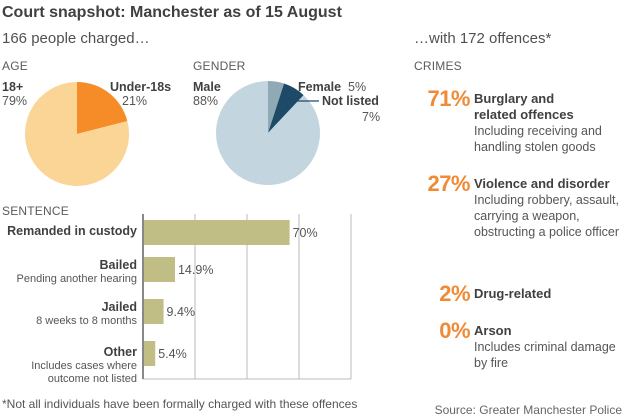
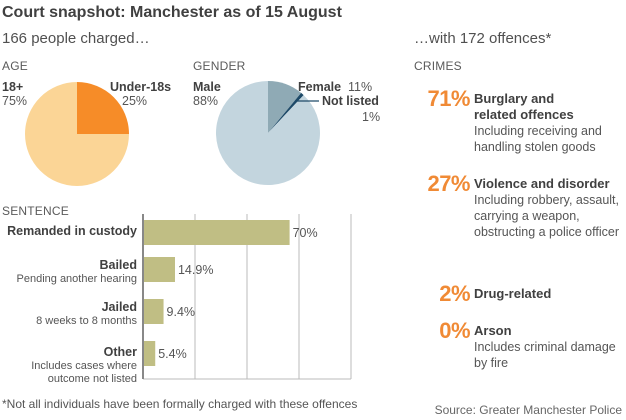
AGE/Under-18s: 21% -> 25%
AGE/18+: 79% -> 75%
GENDER/Female: 5% -> 11%
GENDER/Not listed: 7% -> 1%
